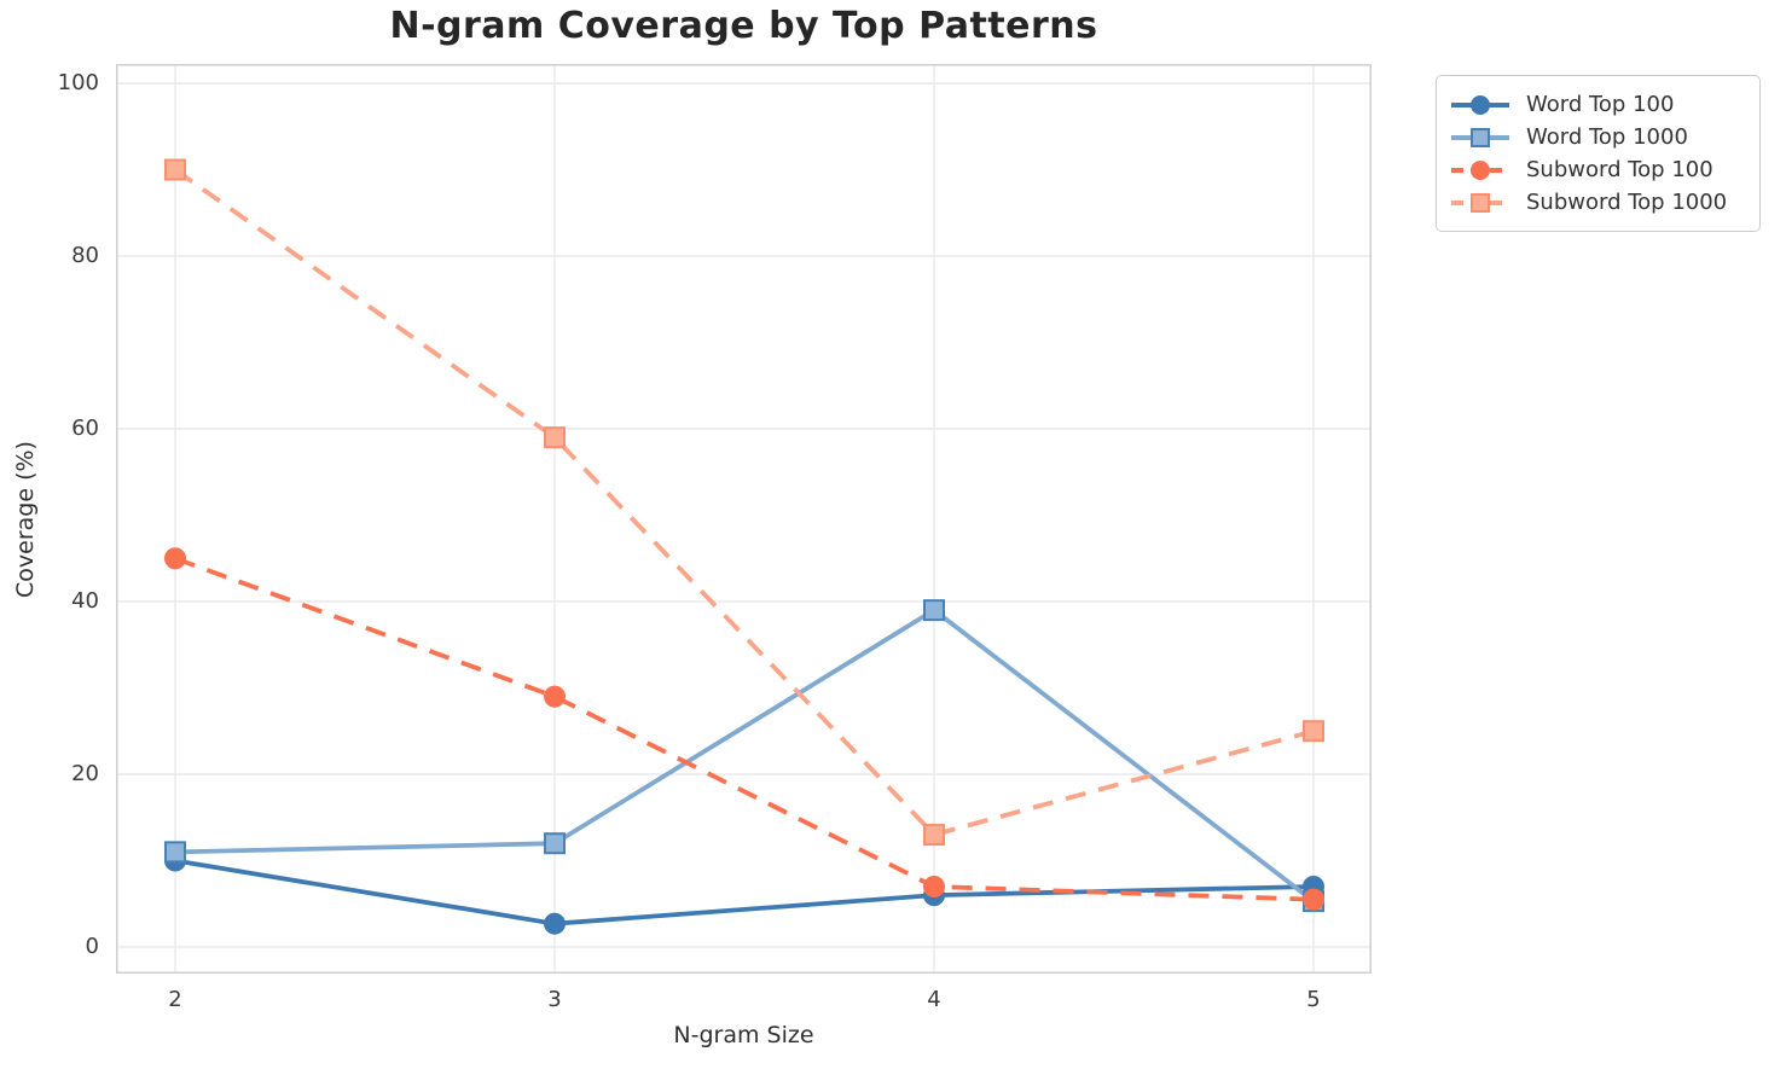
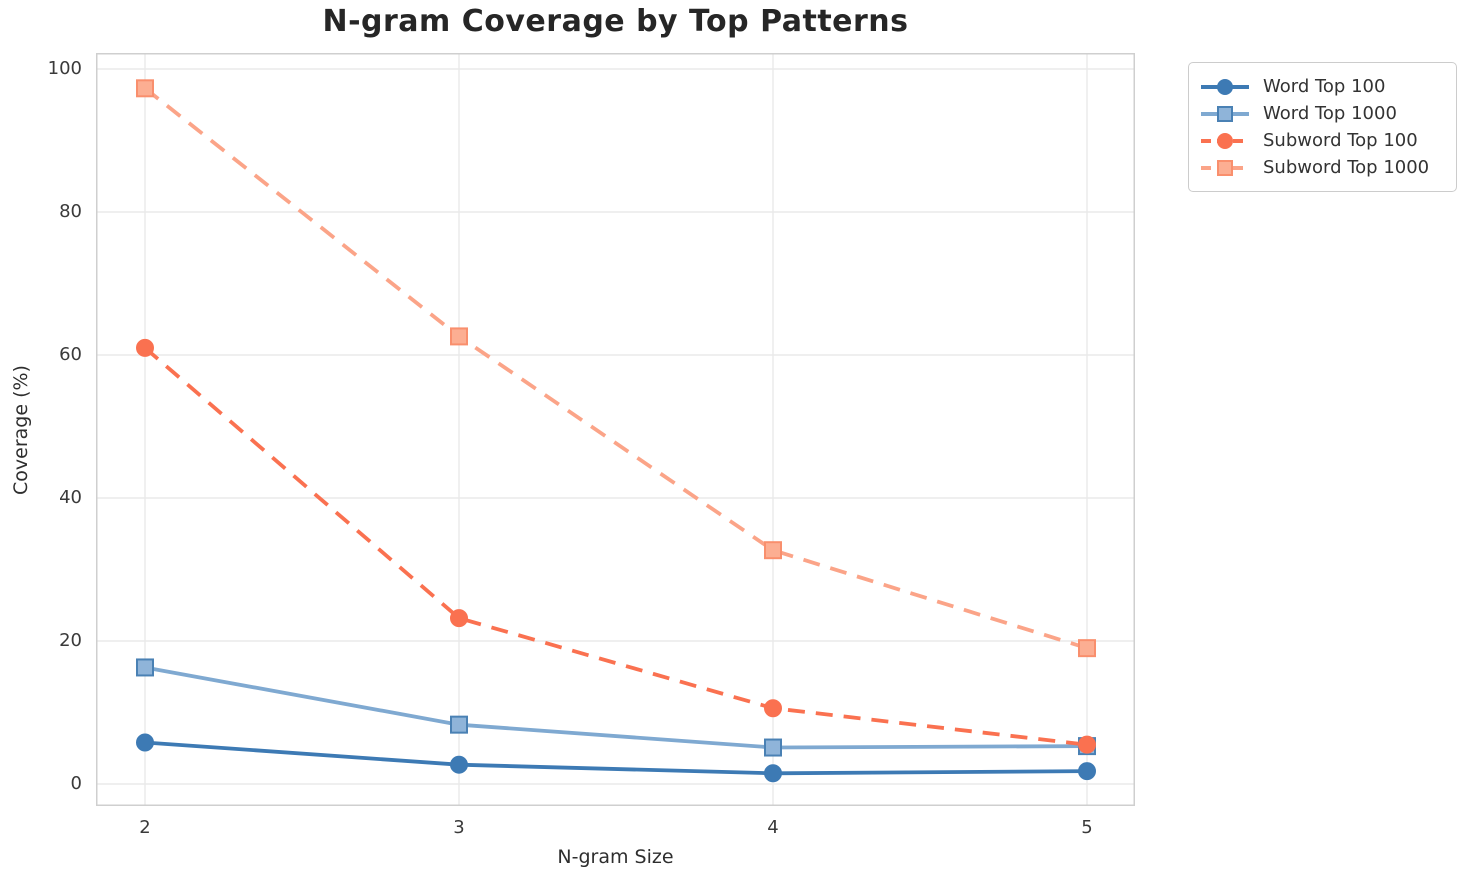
Word Top 100/2: 10 -> 6
Word Top 1000/2: 11 -> 16
Subword Top 100/2: 45 -> 61
Subword Top 1000/2: 90 -> 97
Word Top 1000/3: 12 -> 8
Subword Top 100/3: 29 -> 23
Subword Top 1000/3: 59 -> 63
Word Top 100/4: 6 -> 2
Word Top 1000/4: 39 -> 5
Subword Top 100/4: 7 -> 11
Subword Top 1000/4: 13 -> 33
Word Top 100/5: 7 -> 2
Subword Top 1000/5: 25 -> 19
